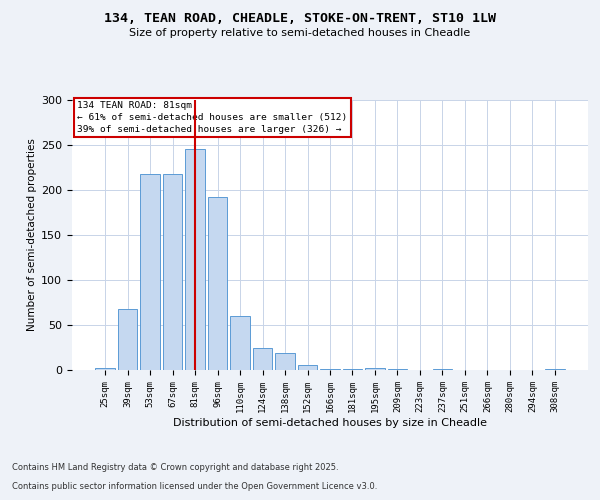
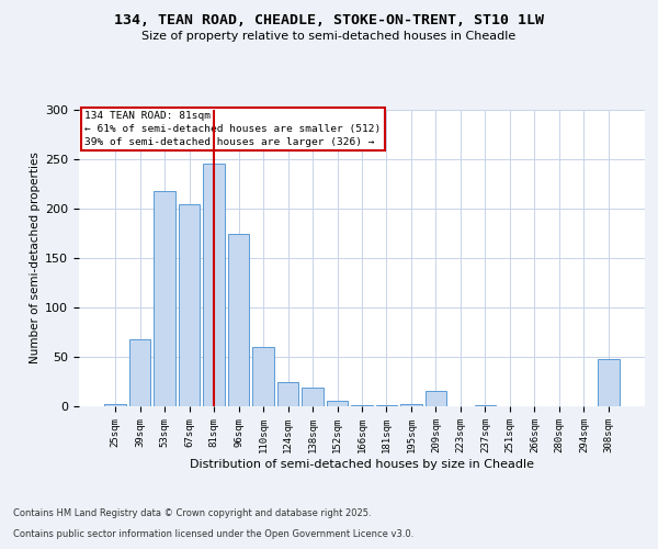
67sqm: 218 -> 204
96sqm: 192 -> 174
209sqm: 1 -> 16
308sqm: 1 -> 48
